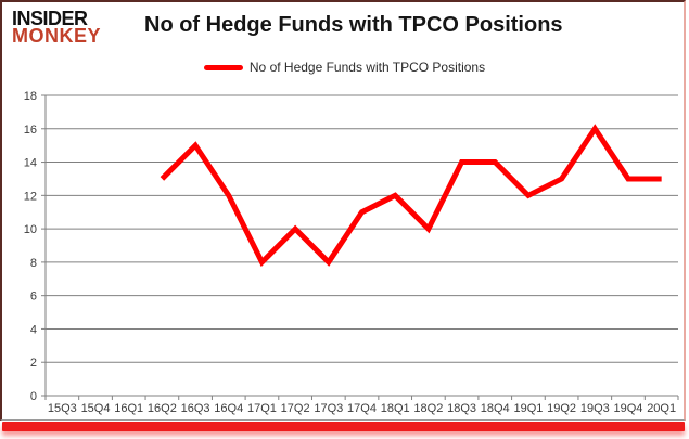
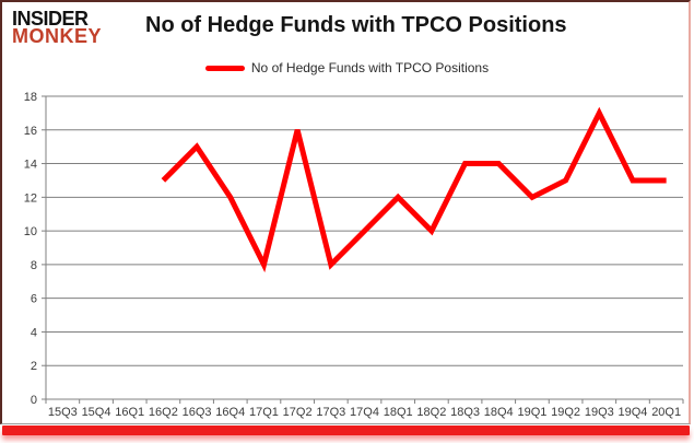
17Q2: 10 -> 16
17Q4: 11 -> 10
19Q3: 16 -> 17
